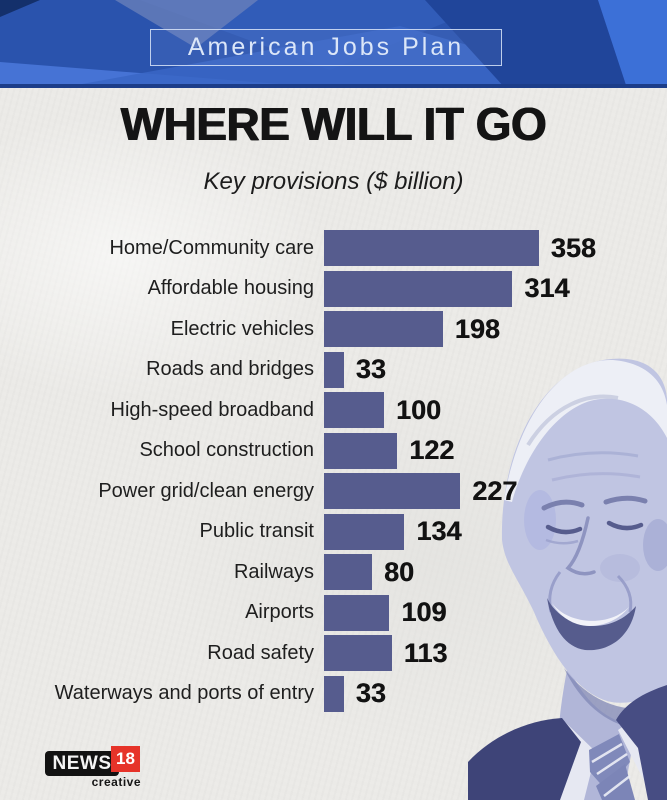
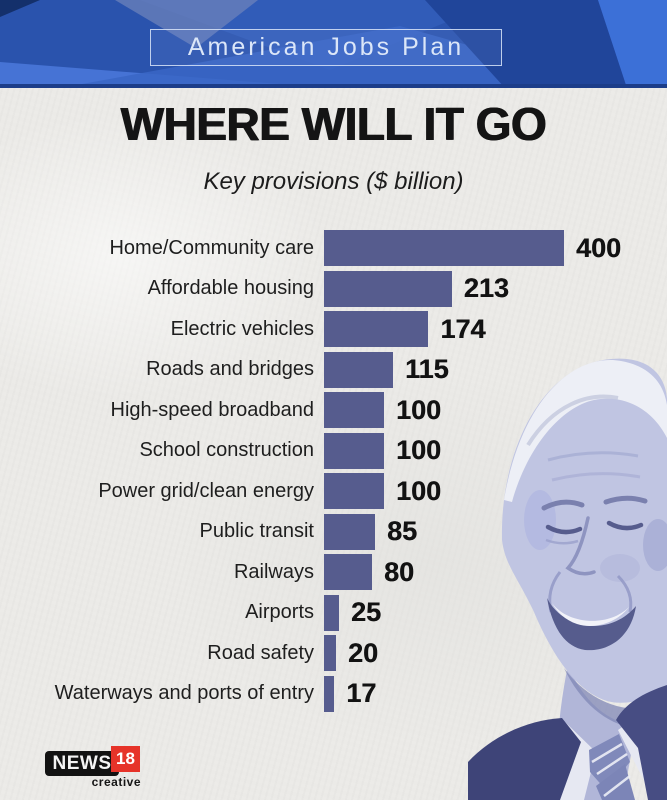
Home/Community care: 358 -> 400
Affordable housing: 314 -> 213
Electric vehicles: 198 -> 174
Roads and bridges: 33 -> 115
School construction: 122 -> 100
Power grid/clean energy: 227 -> 100
Public transit: 134 -> 85
Airports: 109 -> 25
Road safety: 113 -> 20
Waterways and ports of entry: 33 -> 17
